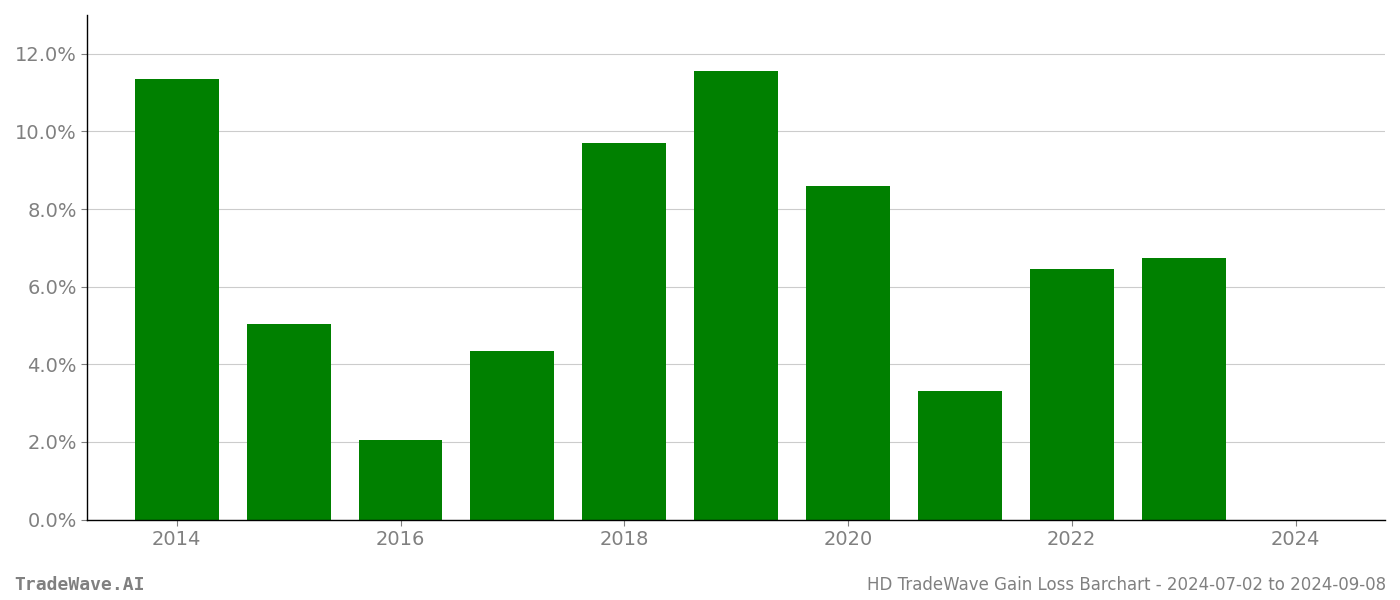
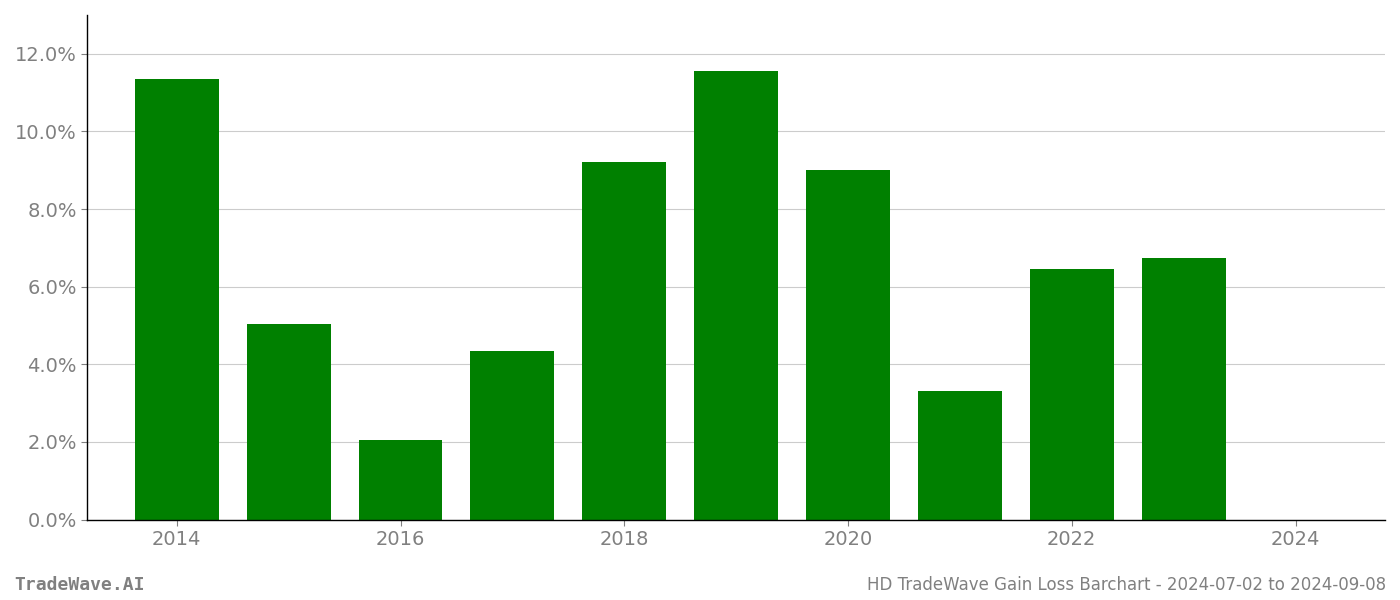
2018: 9.70% -> 9.20%
2020: 8.60% -> 9.00%
